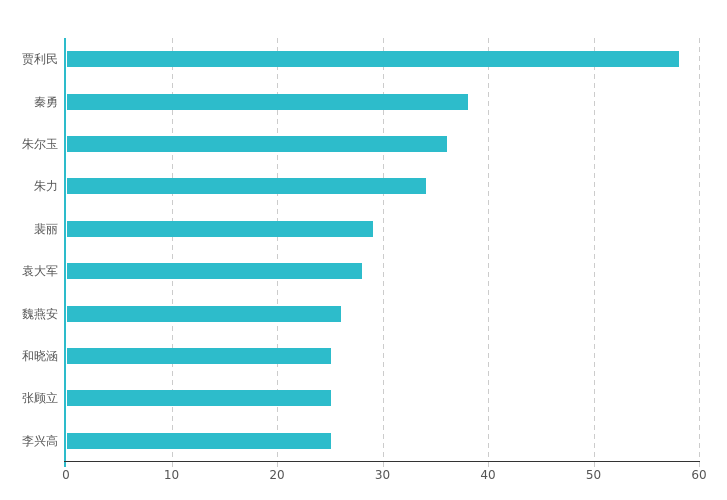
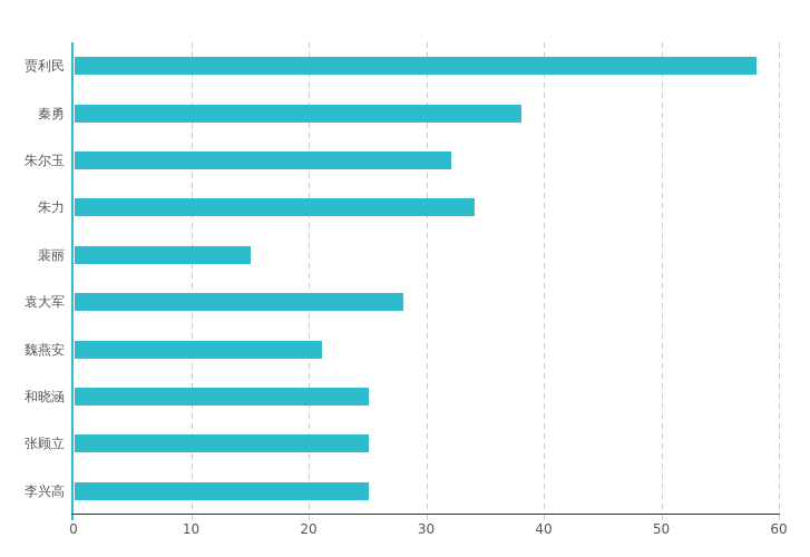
朱尔玉: 36 -> 32
裴丽: 29 -> 15
魏燕安: 26 -> 21
